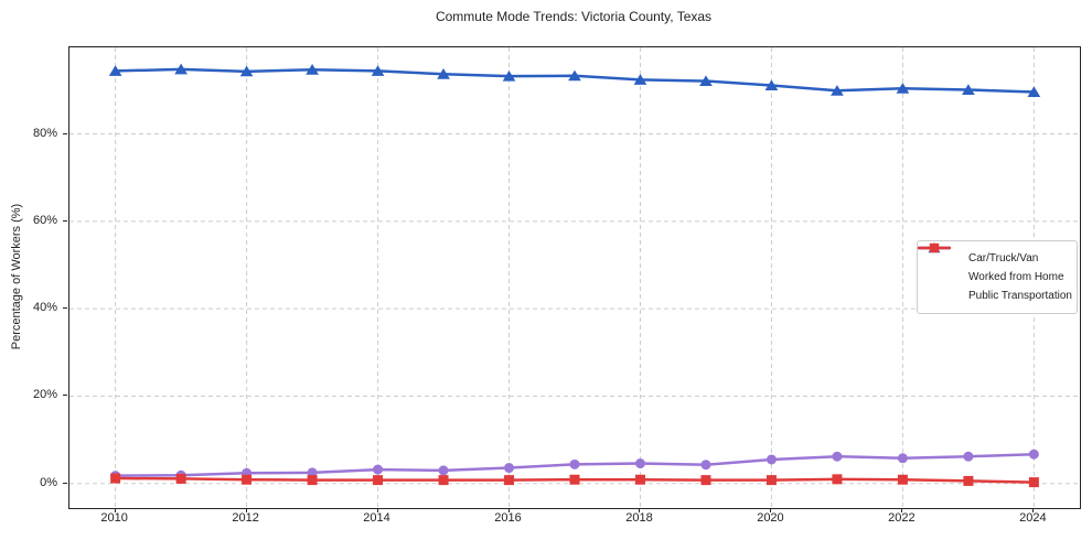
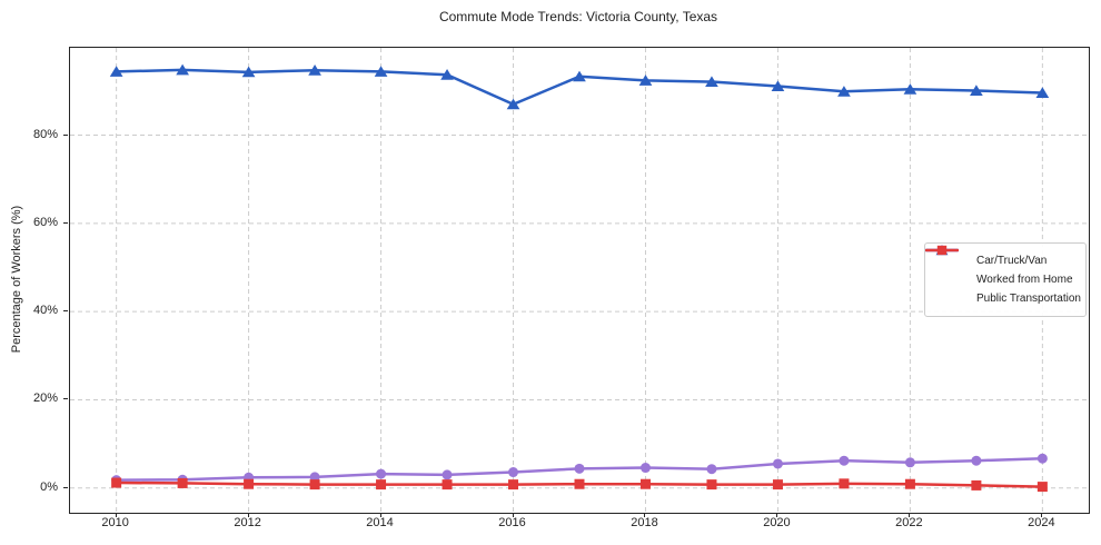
Car/Truck/Van/2016: 93% -> 87%
